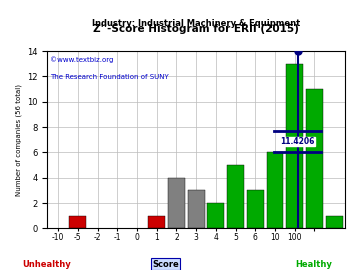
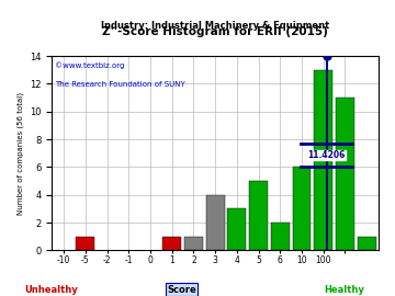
2: 4 -> 1
3: 3 -> 4
4: 2 -> 3
6: 3 -> 2
